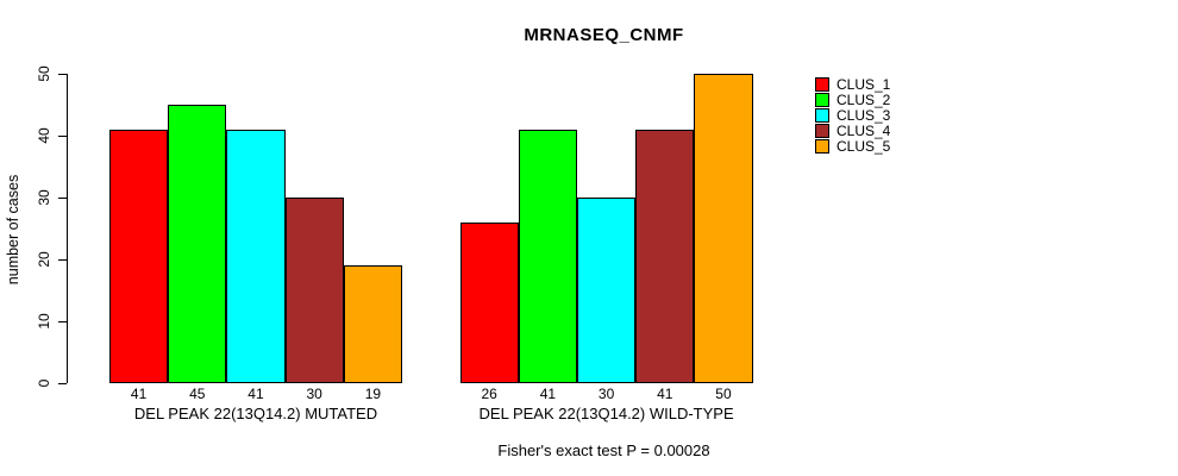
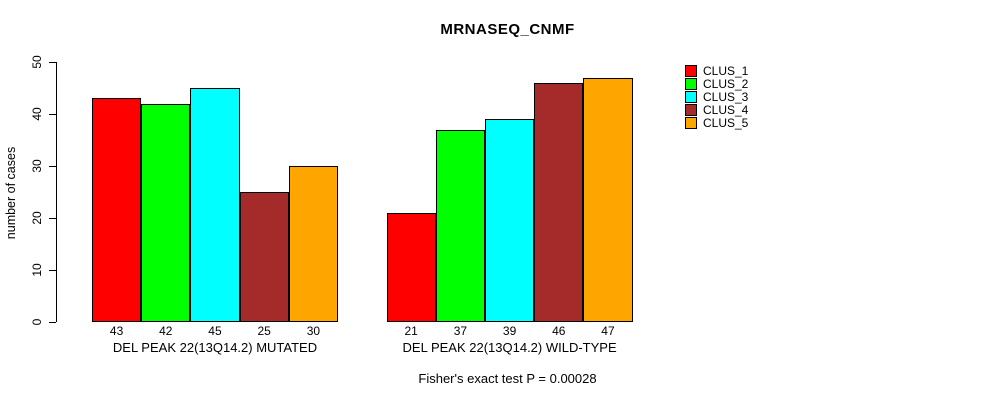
CLUS_1/DEL PEAK 22(13Q14.2) MUTATED: 41 -> 43
CLUS_2/DEL PEAK 22(13Q14.2) MUTATED: 45 -> 42
CLUS_3/DEL PEAK 22(13Q14.2) MUTATED: 41 -> 45
CLUS_4/DEL PEAK 22(13Q14.2) MUTATED: 30 -> 25
CLUS_5/DEL PEAK 22(13Q14.2) MUTATED: 19 -> 30
CLUS_1/DEL PEAK 22(13Q14.2) WILD-TYPE: 26 -> 21
CLUS_2/DEL PEAK 22(13Q14.2) WILD-TYPE: 41 -> 37
CLUS_3/DEL PEAK 22(13Q14.2) WILD-TYPE: 30 -> 39
CLUS_4/DEL PEAK 22(13Q14.2) WILD-TYPE: 41 -> 46
CLUS_5/DEL PEAK 22(13Q14.2) WILD-TYPE: 50 -> 47
